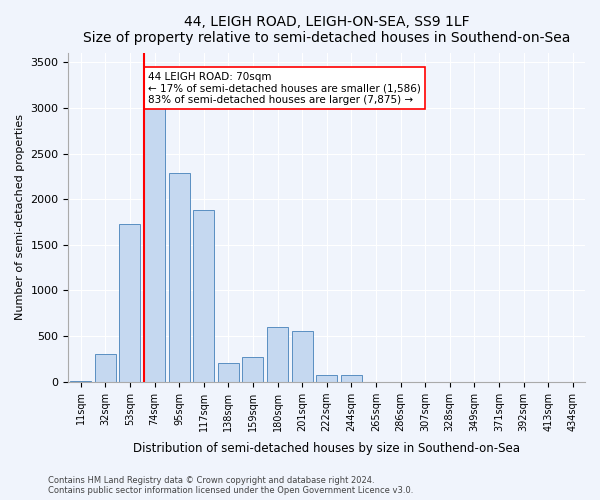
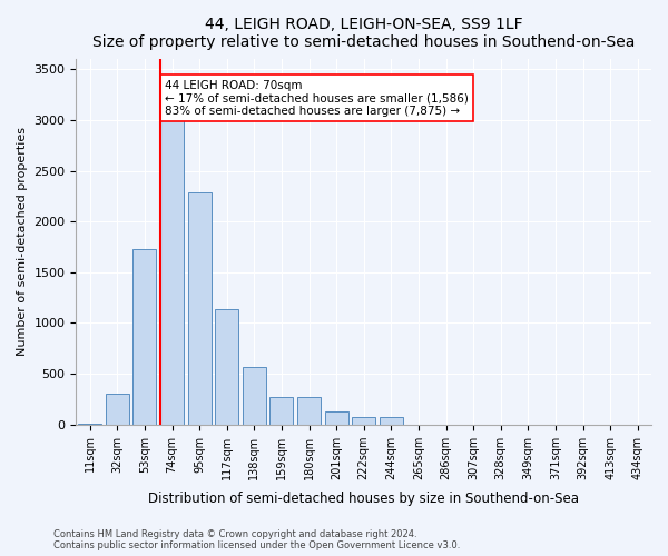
117sqm: 1880 -> 1140
138sqm: 200 -> 570
180sqm: 600 -> 270
201sqm: 560 -> 130
